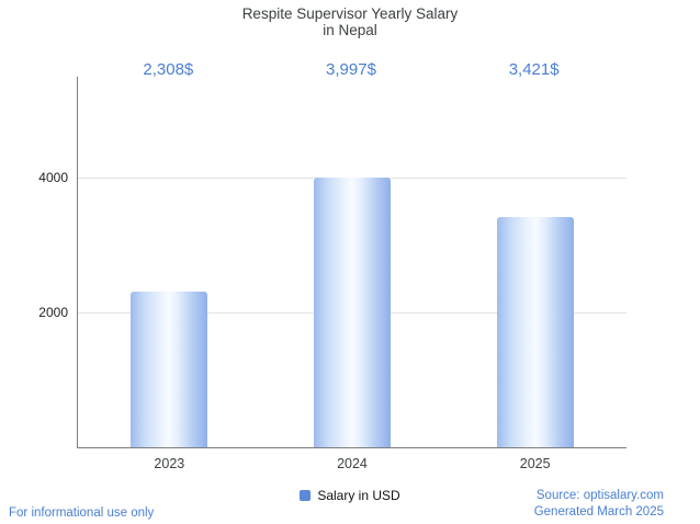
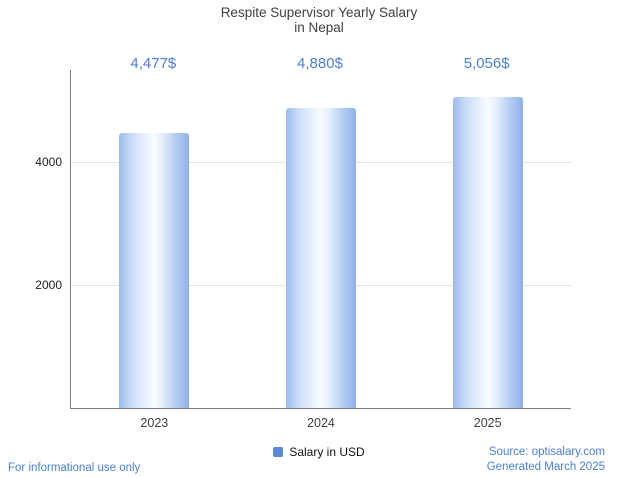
2023: 2,308 -> 4,477
2024: 3,997 -> 4,880
2025: 3,421 -> 5,056
